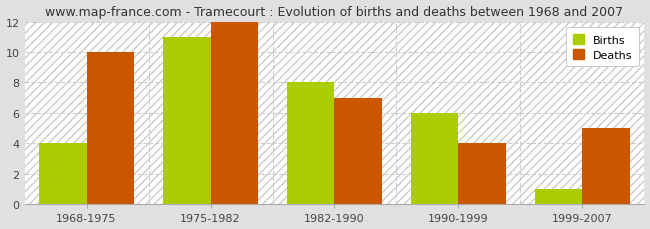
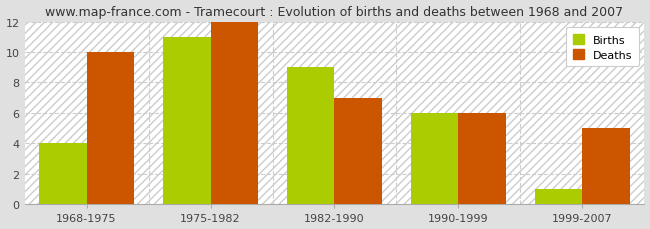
Births/1982-1990: 8 -> 9
Deaths/1990-1999: 4 -> 6
